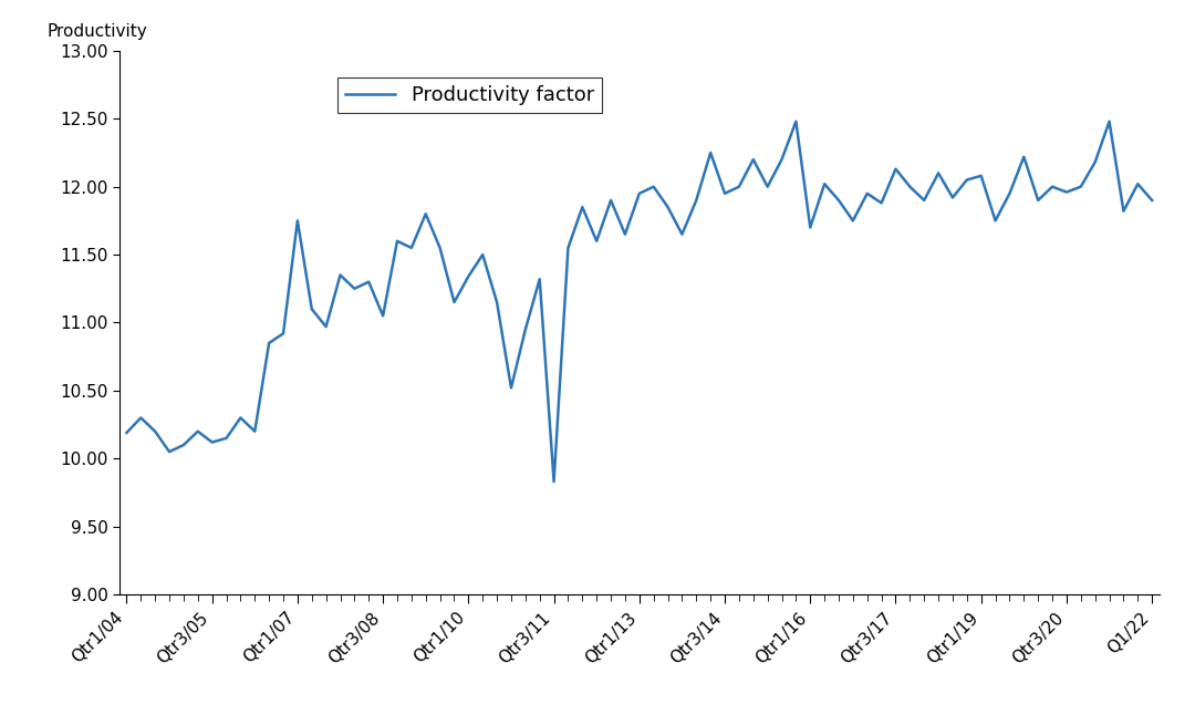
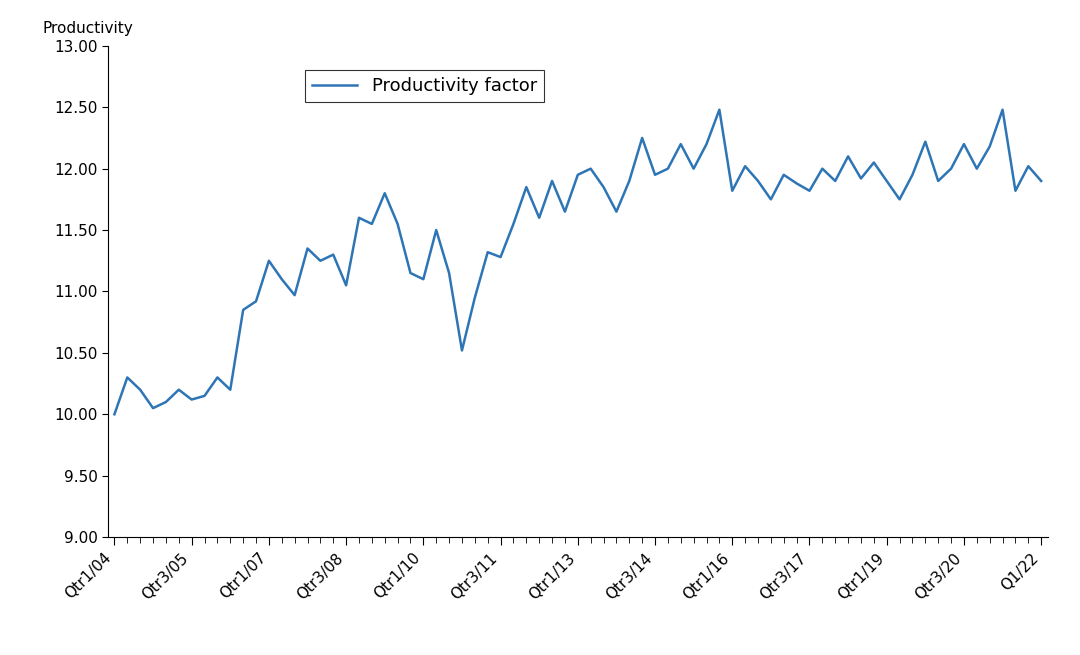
Qtr1/04: 10.19 -> 10.00
Qtr1/07: 11.75 -> 11.25
Qtr1/10: 11.34 -> 11.10
Qtr3/11: 9.83 -> 11.28
Qtr1/16: 11.70 -> 11.82
Qtr3/17: 12.13 -> 11.82
Qtr1/19: 12.08 -> 11.90
Qtr3/20: 11.96 -> 12.20
